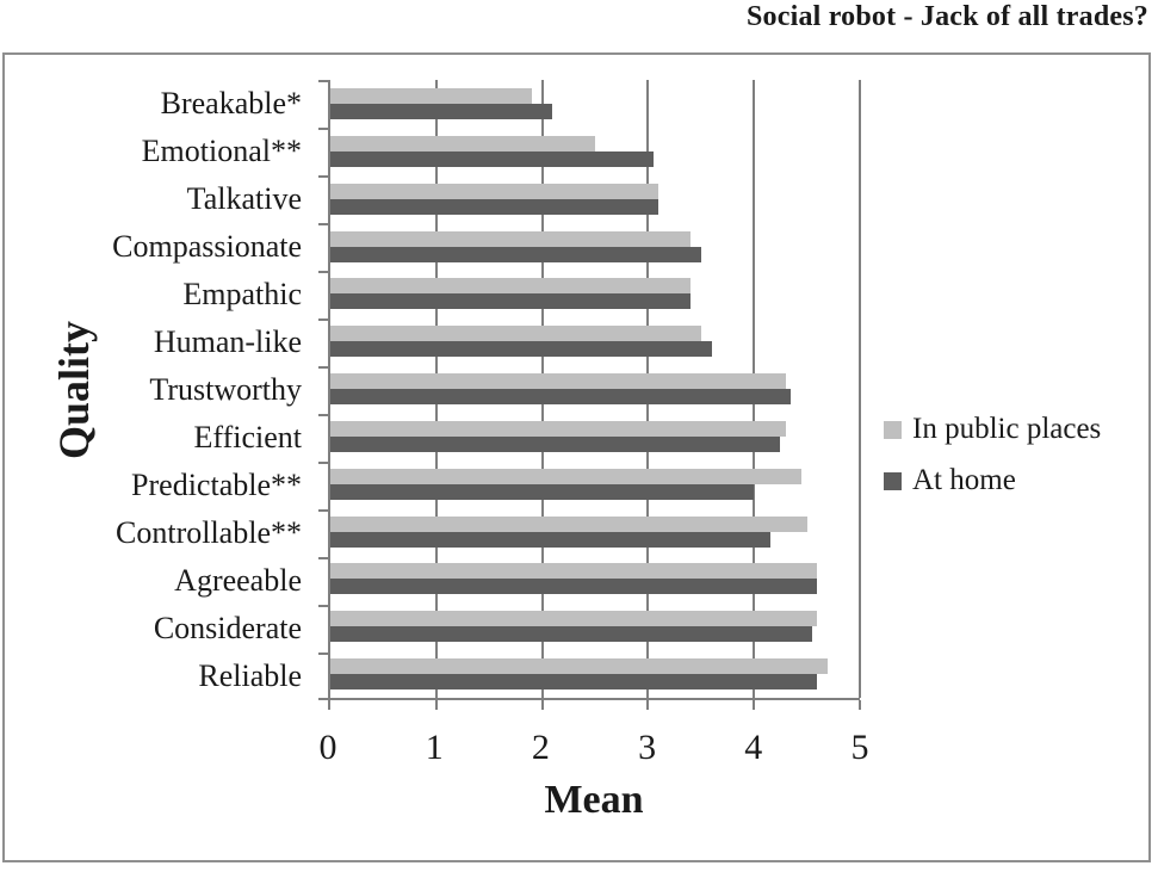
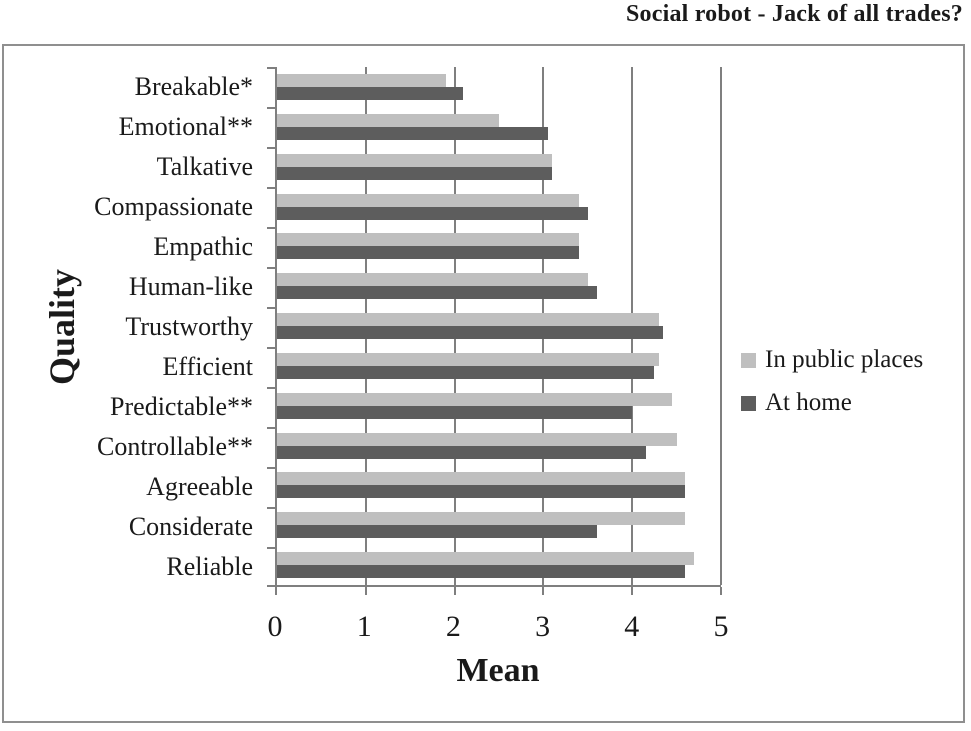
At home/Considerate: 4.5 -> 3.6
